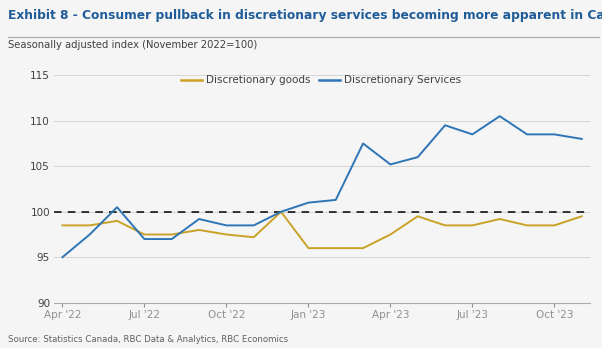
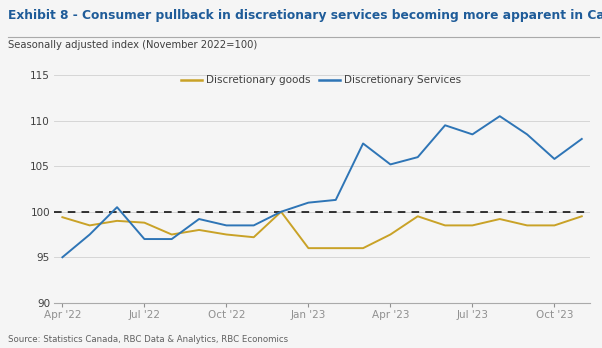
Discretionary goods/Apr '22: 98.5 -> 99.4
Discretionary goods/Jul '22: 97.5 -> 98.8
Discretionary Services/Oct '23: 108.5 -> 105.8
